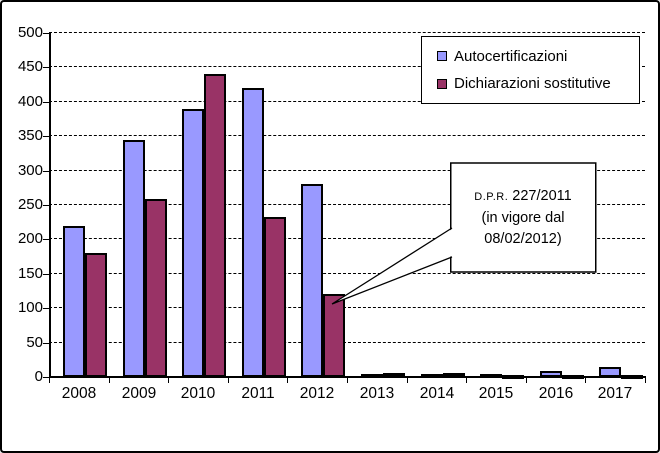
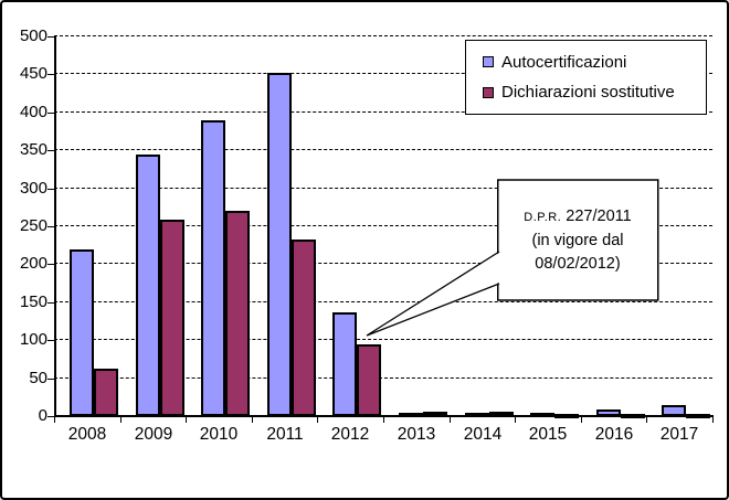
Dichiarazioni sostitutive/2008: 180 -> 60
Dichiarazioni sostitutive/2010: 440 -> 270
Autocertificazioni/2011: 420 -> 450
Autocertificazioni/2012: 280 -> 140
Dichiarazioni sostitutive/2012: 120 -> 90
